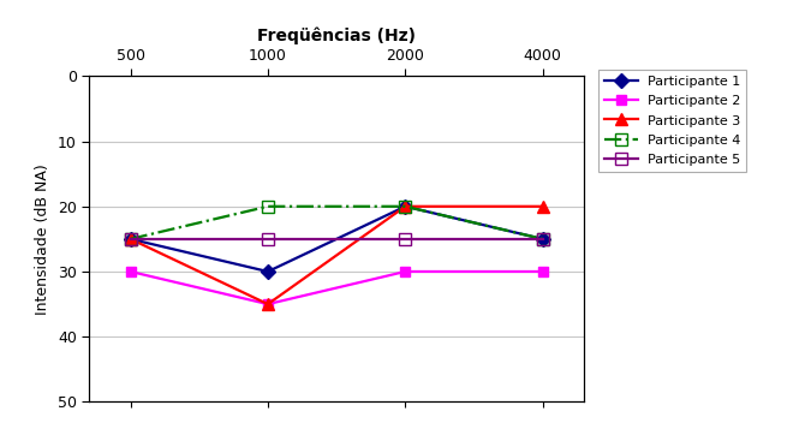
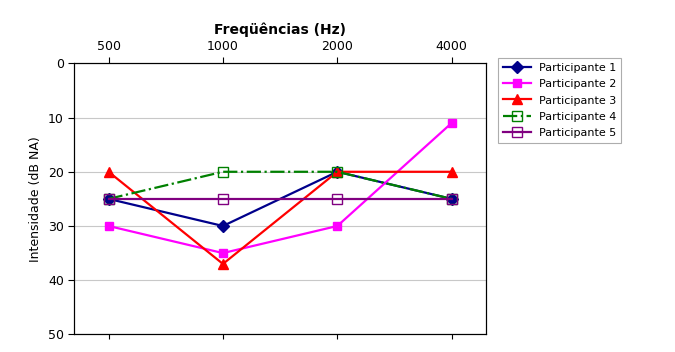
Participante 3/500: 25 -> 20
Participante 3/1000: 35 -> 37
Participante 2/4000: 30 -> 11
